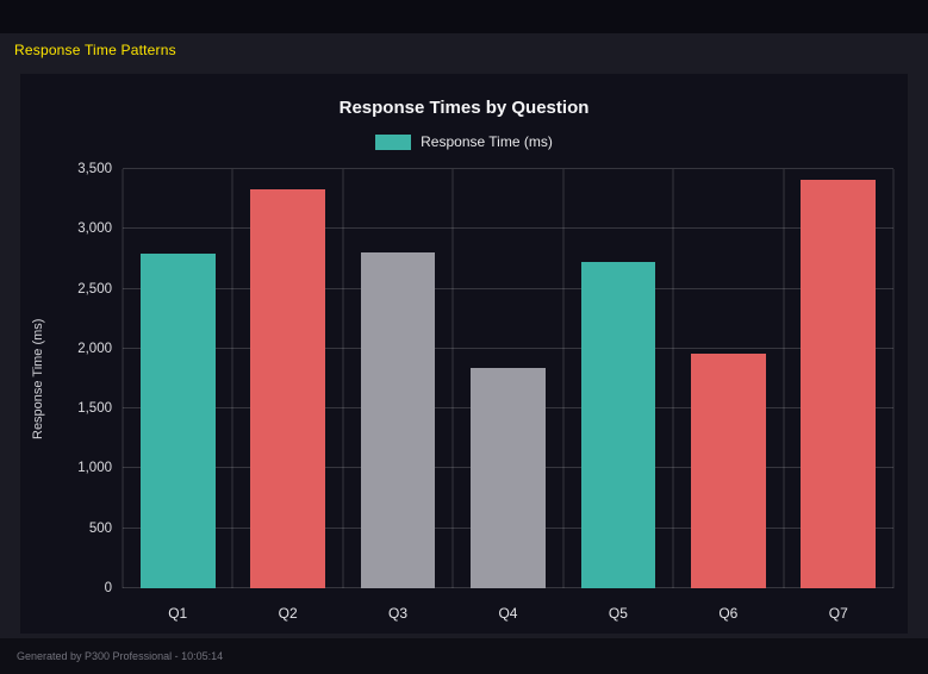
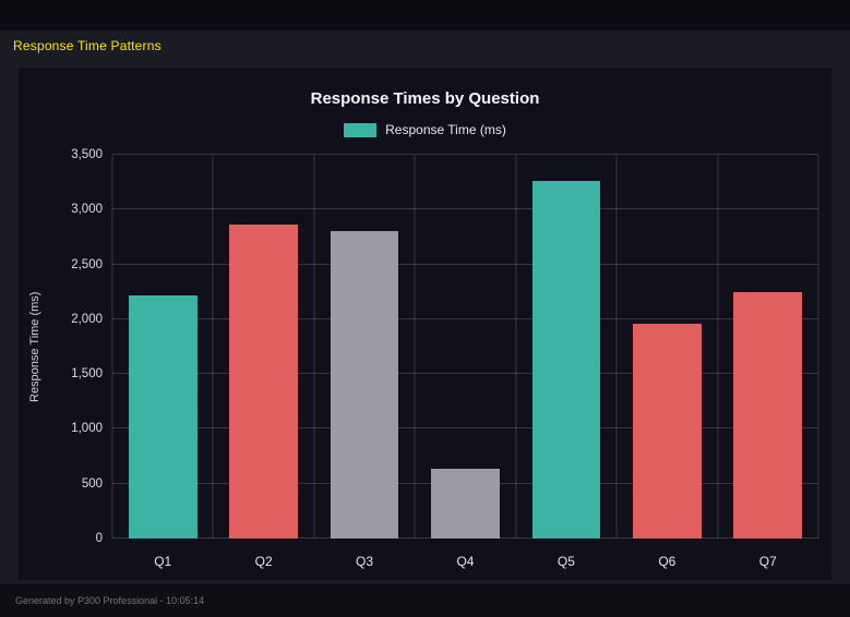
Q1: 2790 -> 2220
Q2: 3330 -> 2860
Q4: 1840 -> 640
Q5: 2720 -> 3260
Q7: 3410 -> 2250
